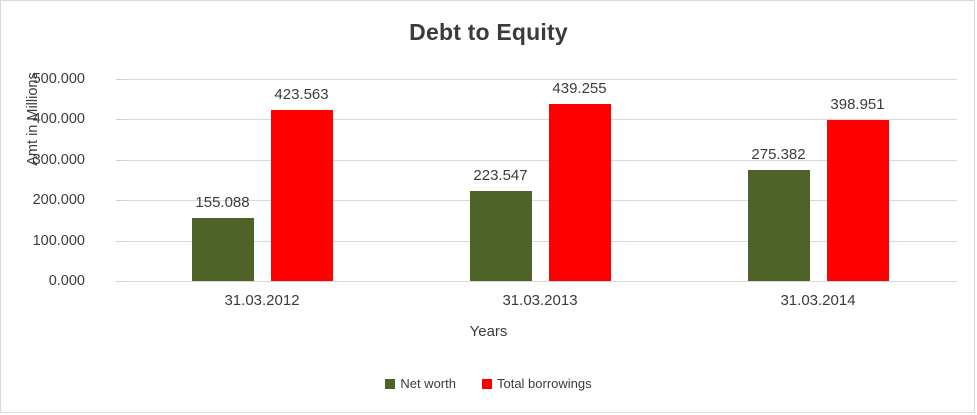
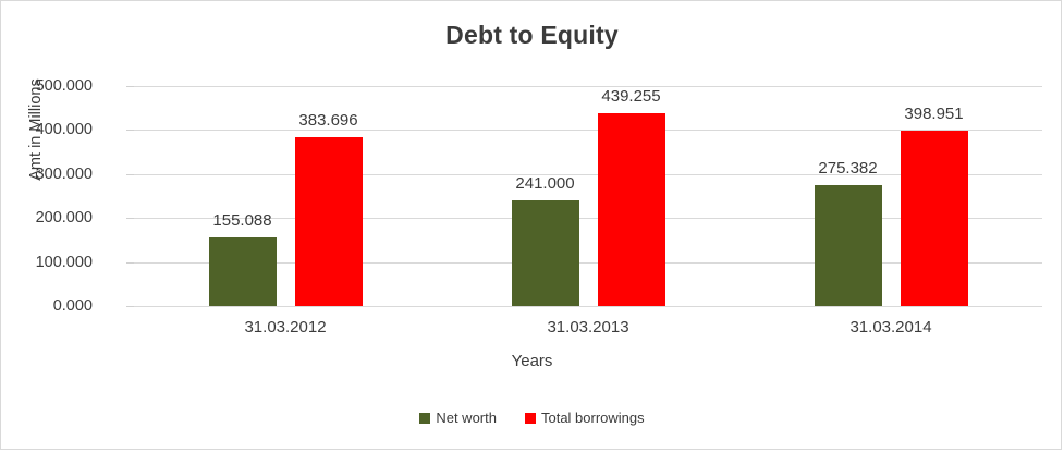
Total borrowings/31.03.2012: 423.563 -> 383.696
Net worth/31.03.2013: 223.547 -> 241.000
